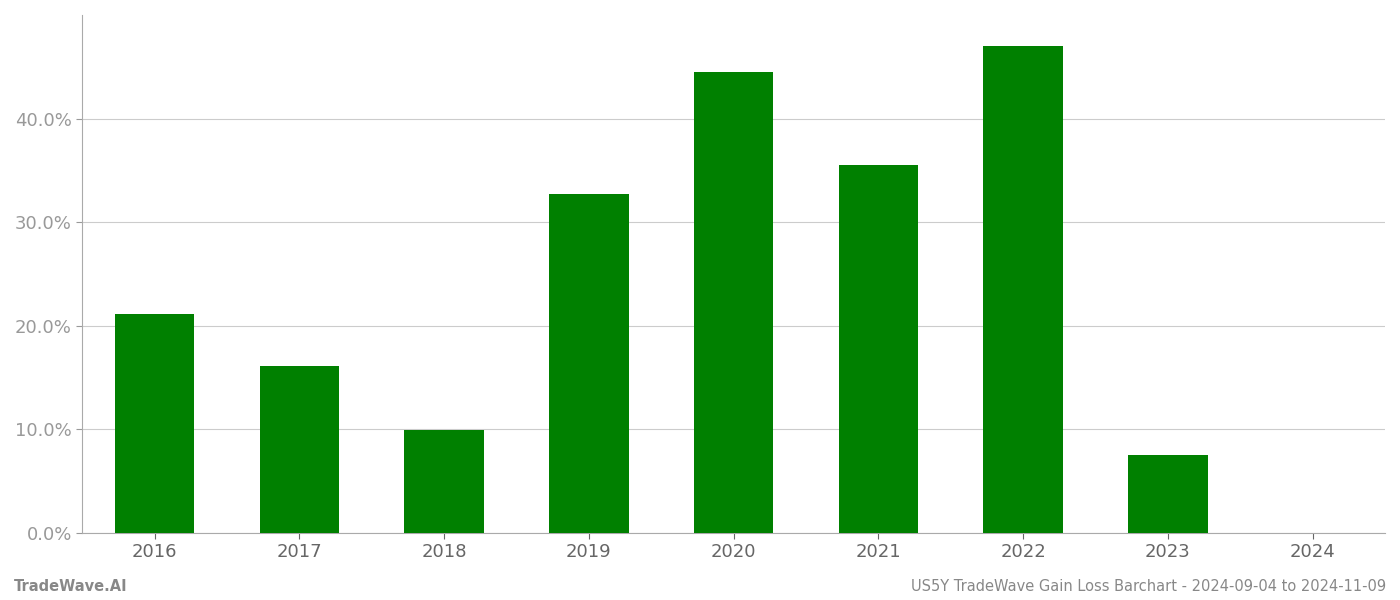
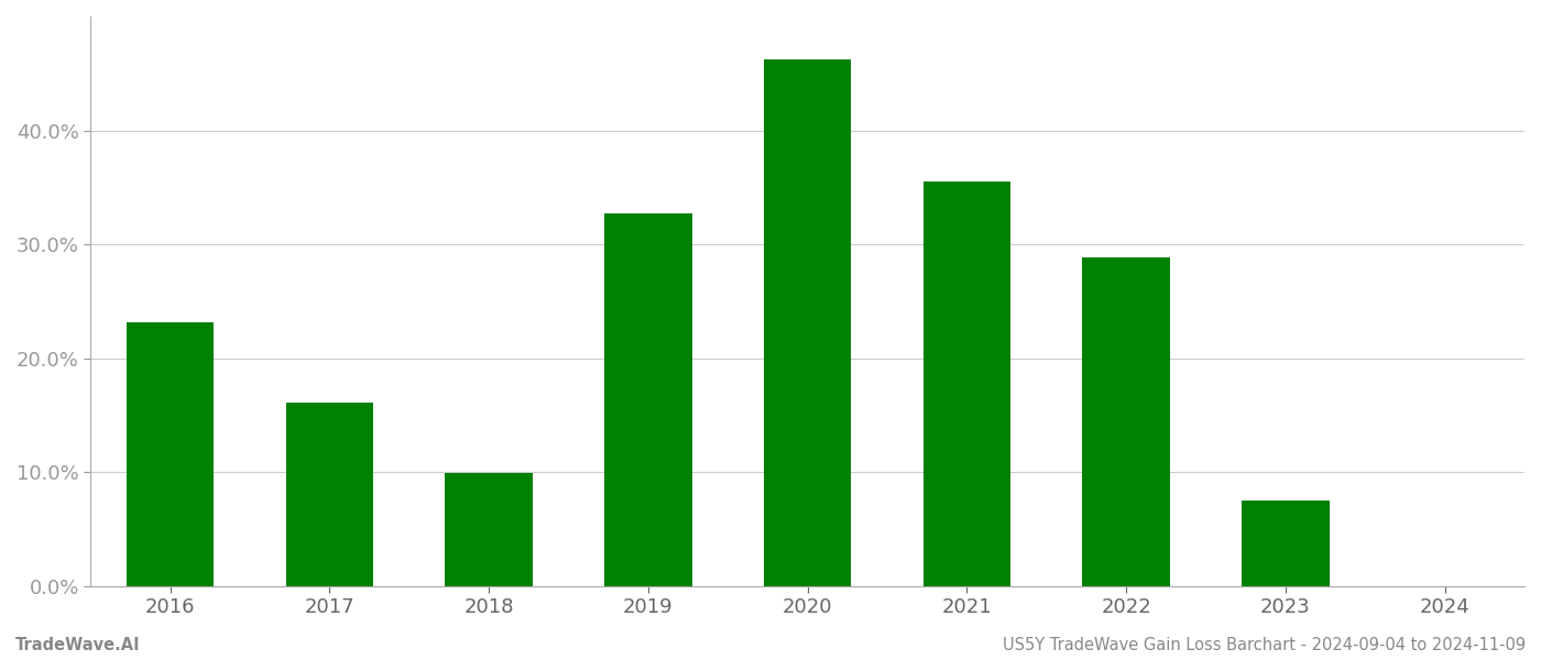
2016: 21.1% -> 23.1%
2020: 44.5% -> 46.2%
2022: 47.0% -> 28.8%
